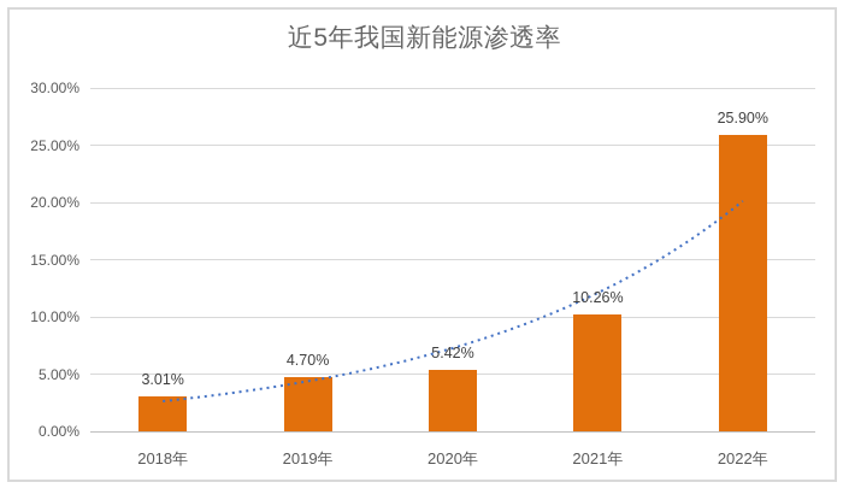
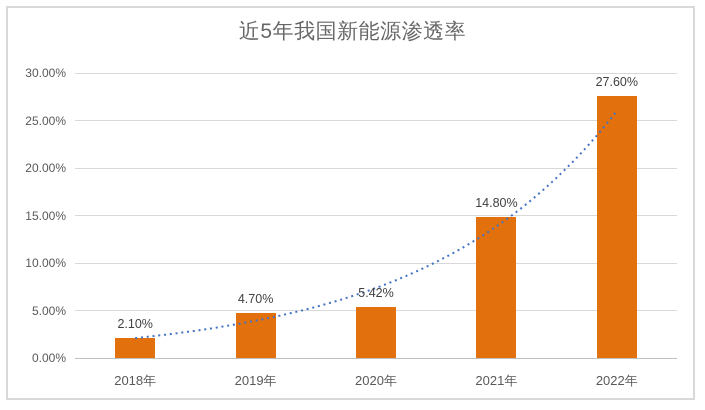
2018年: 3.01% -> 2.10%
2021年: 10.26% -> 14.80%
2022年: 25.90% -> 27.60%
